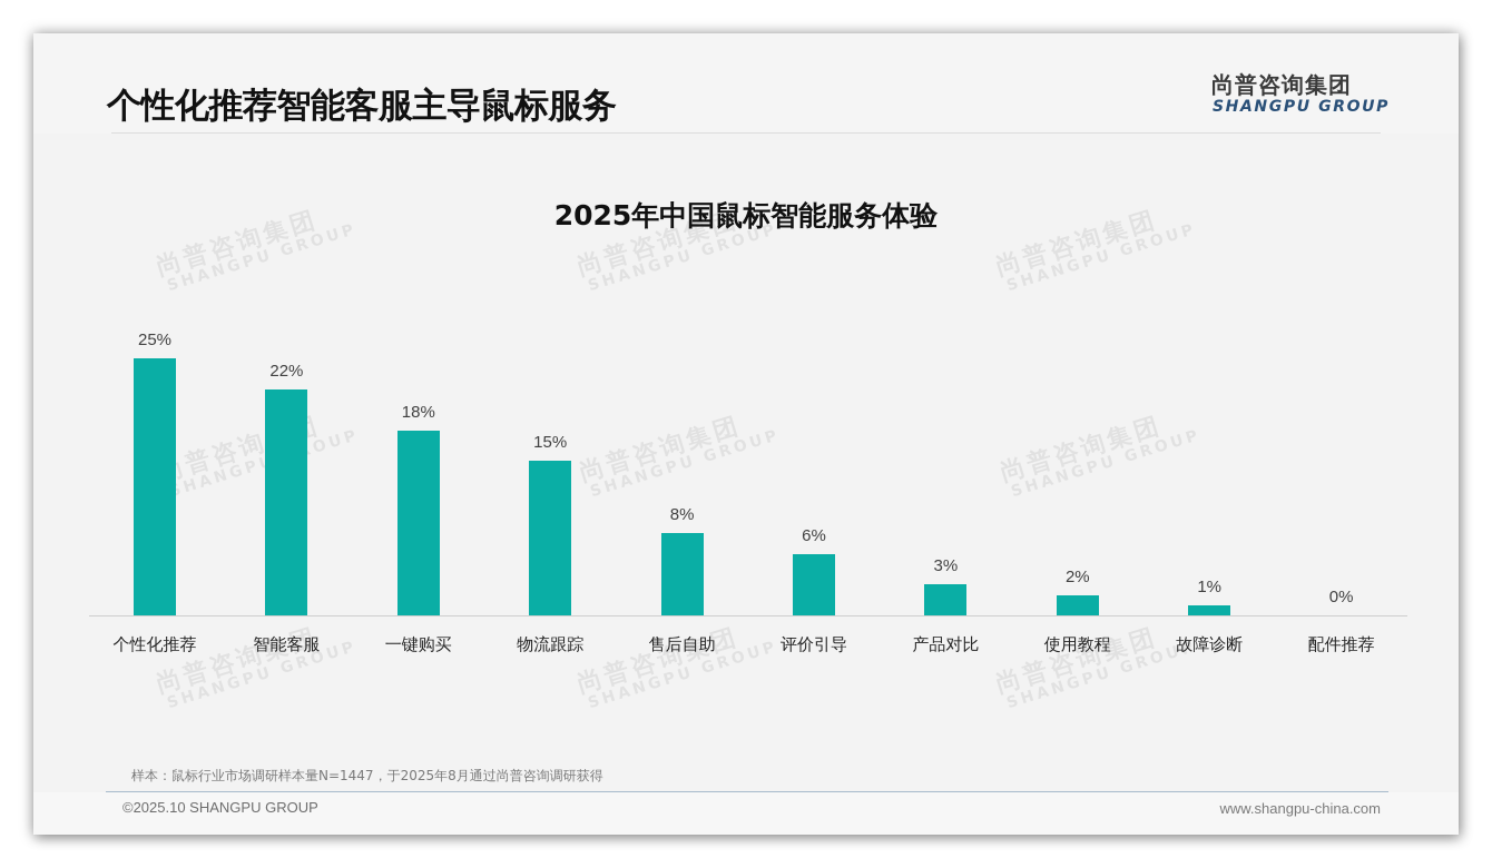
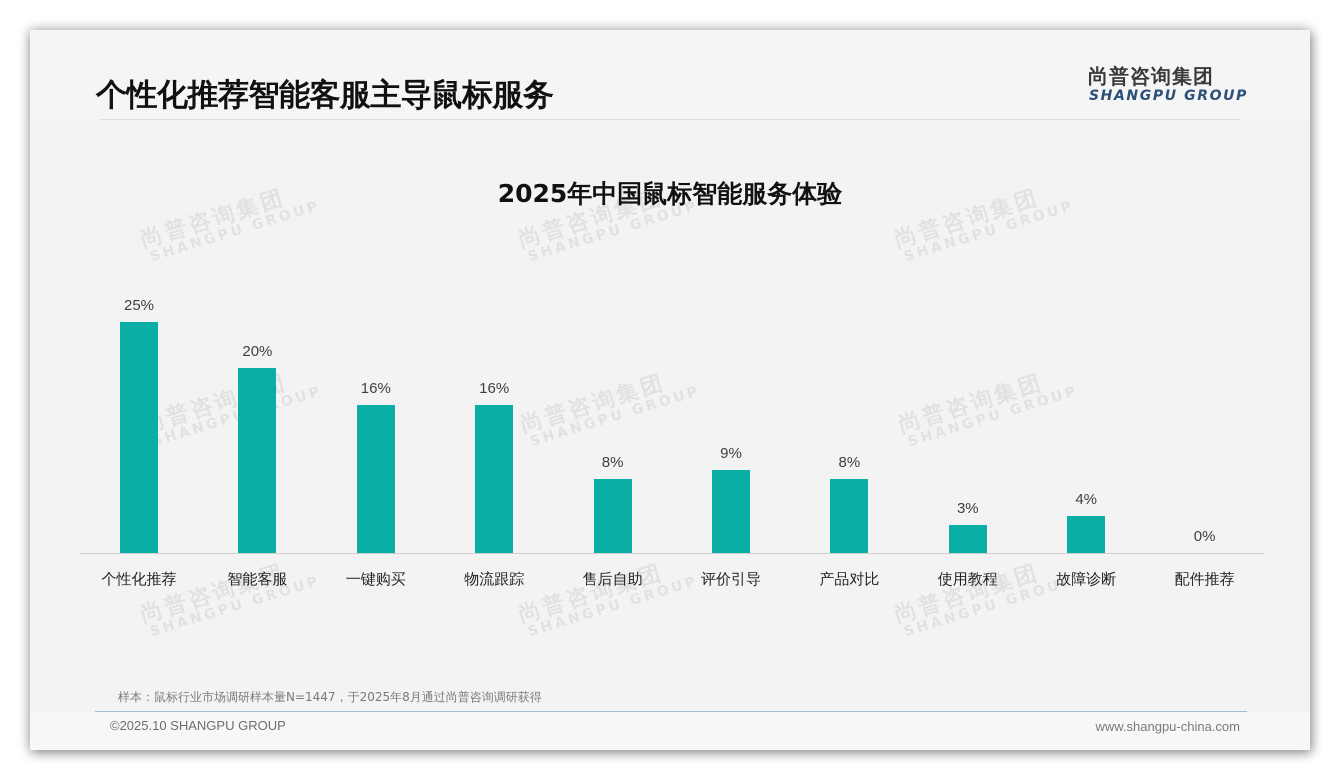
智能客服: 22% -> 20%
一键购买: 18% -> 16%
物流跟踪: 15% -> 16%
评价引导: 6% -> 9%
产品对比: 3% -> 8%
使用教程: 2% -> 3%
故障诊断: 1% -> 4%
